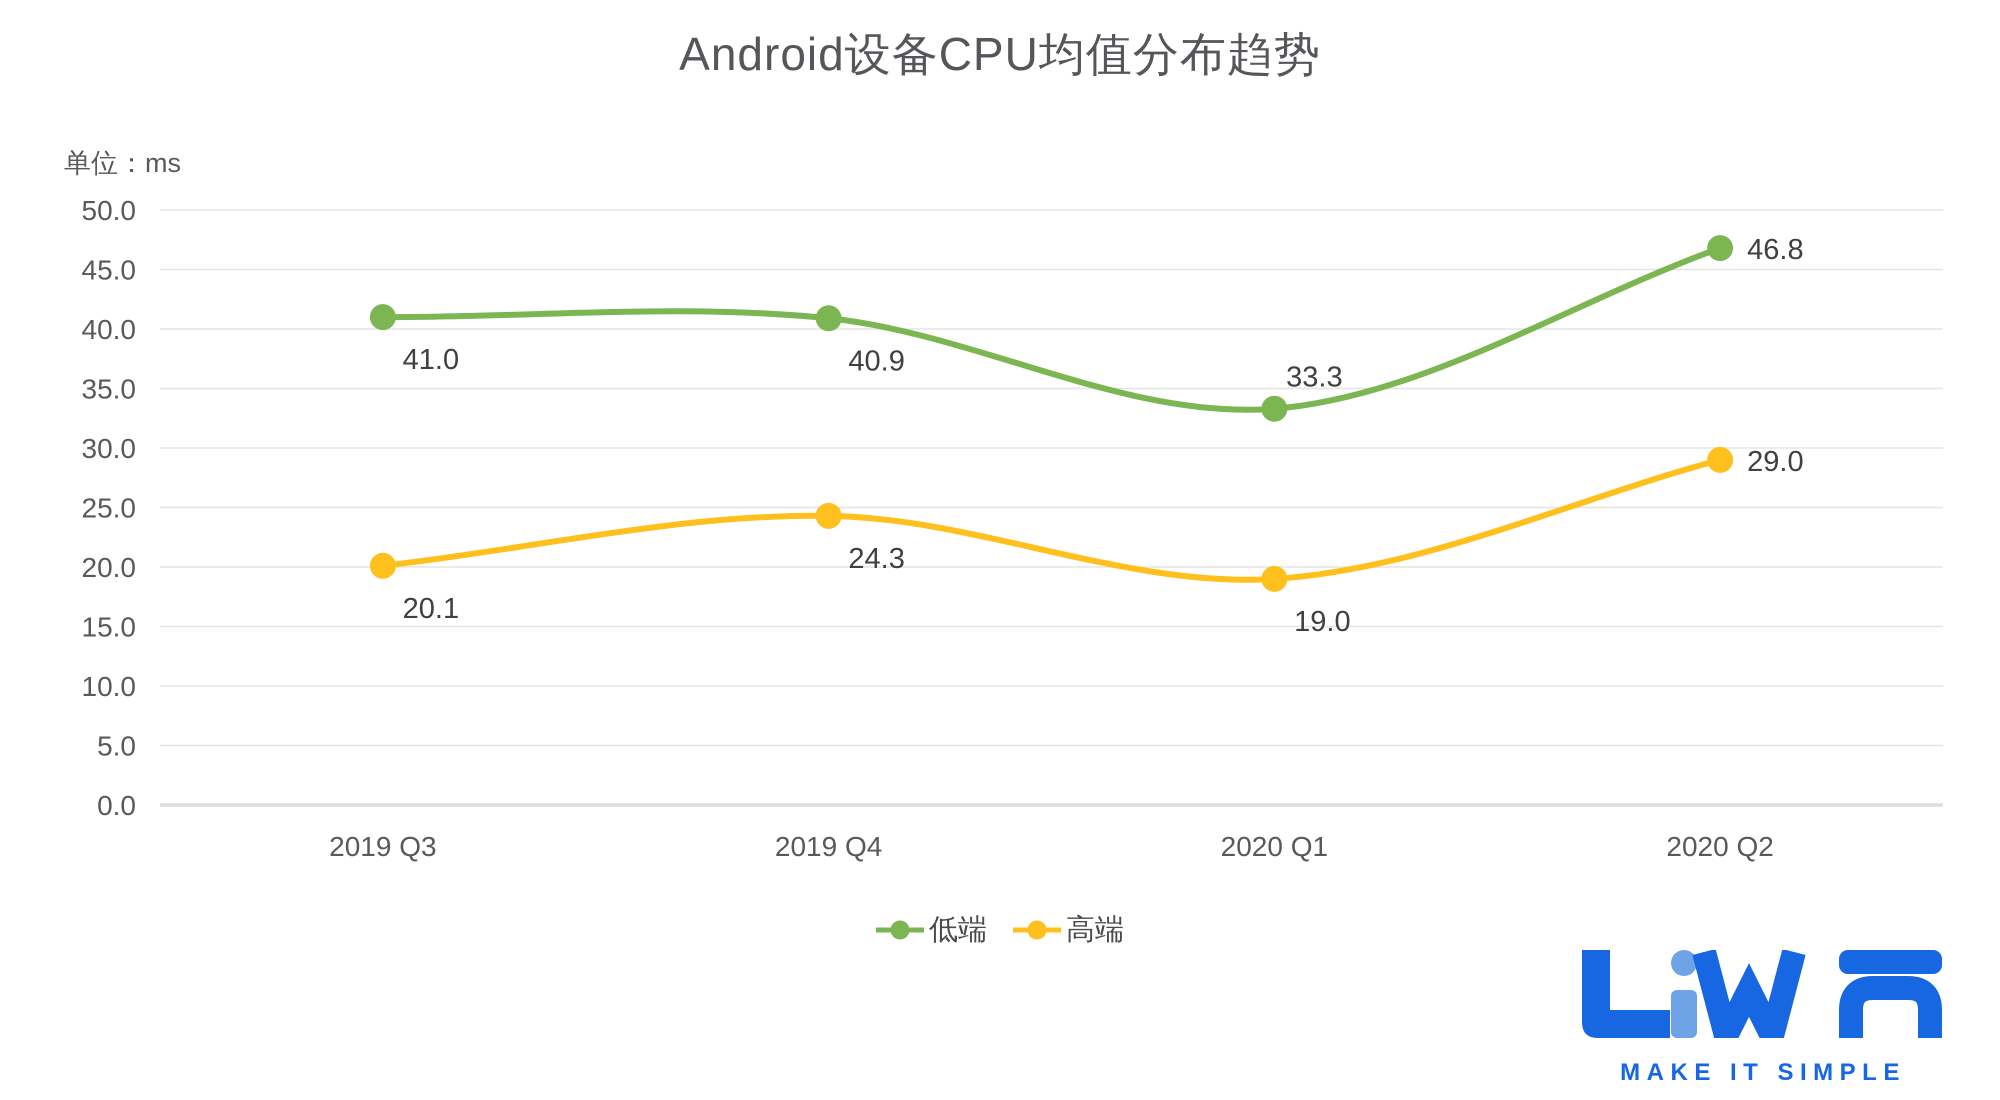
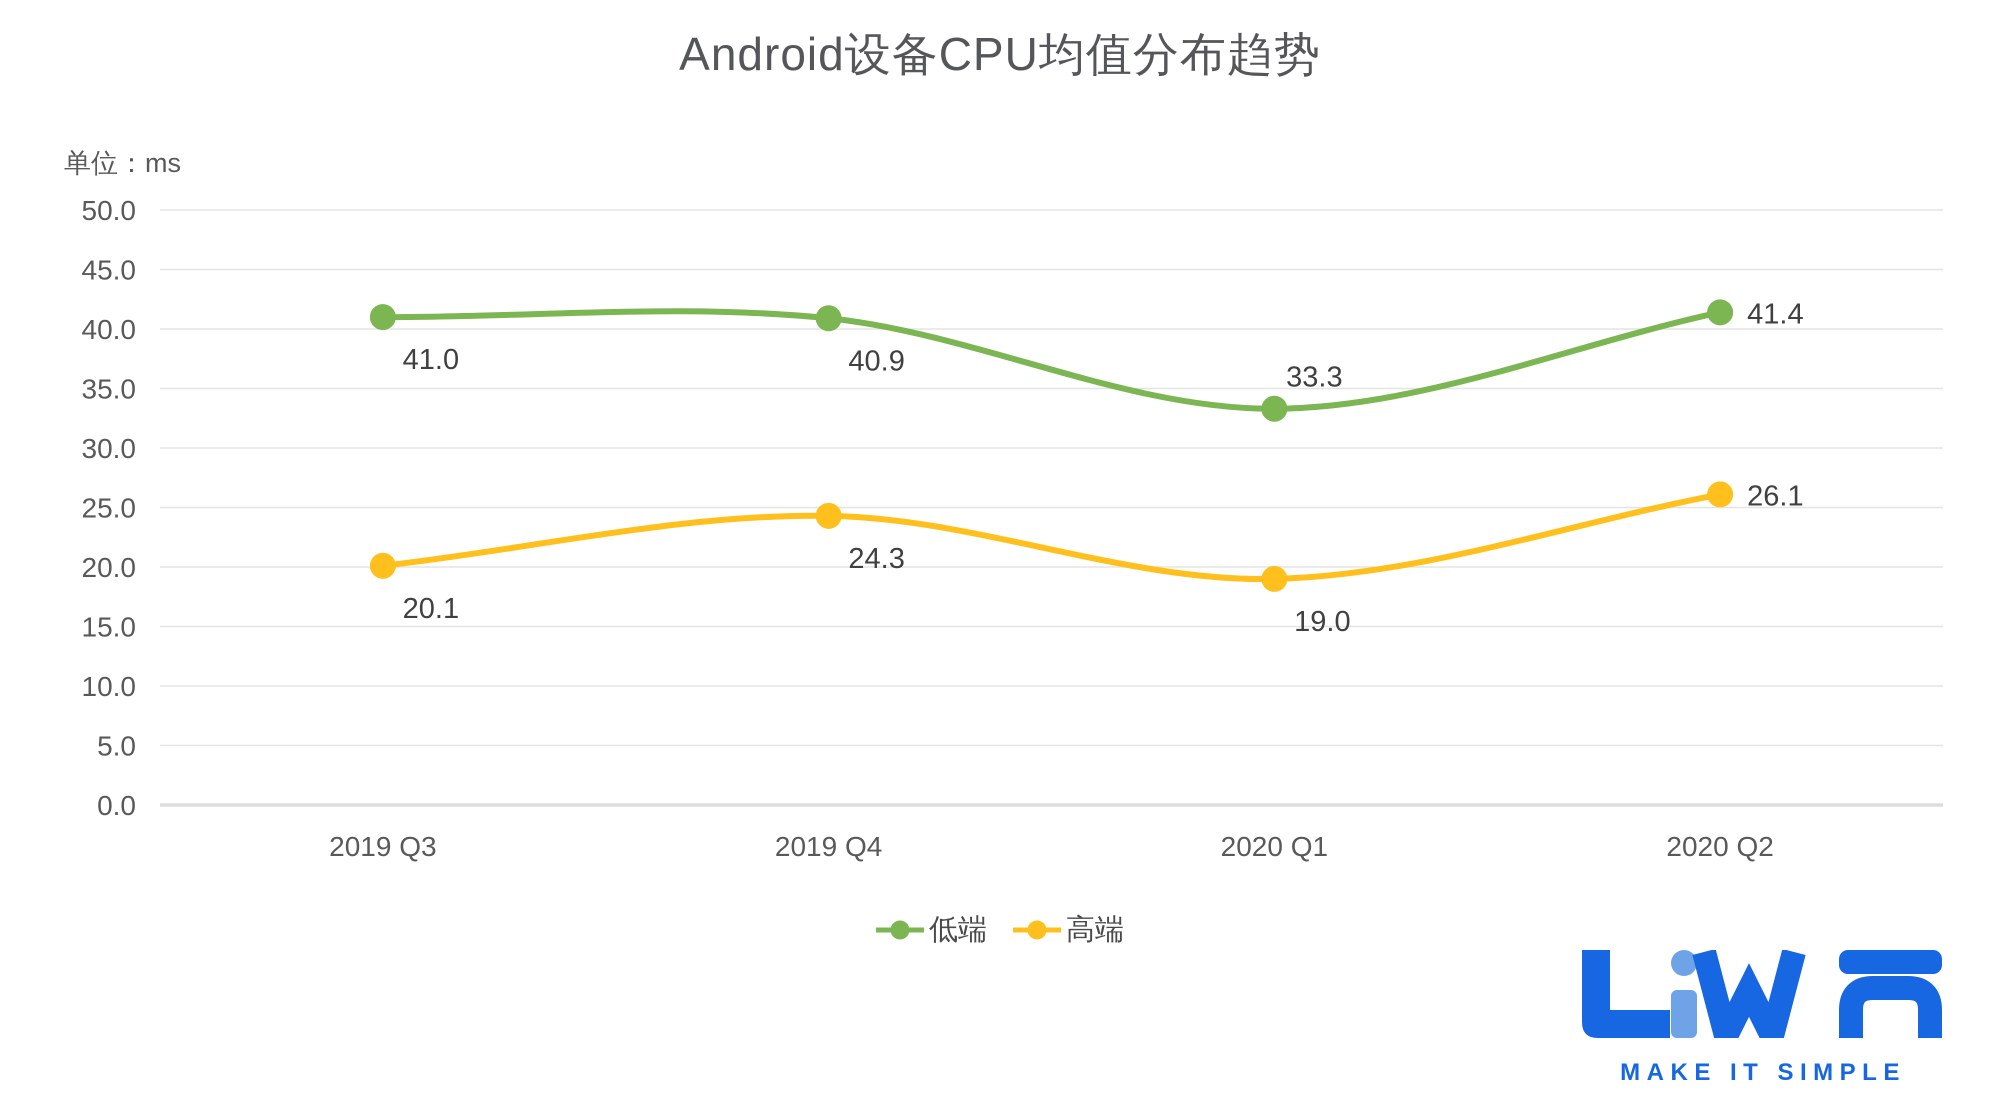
低端/2020 Q2: 46.8 -> 41.4
高端/2020 Q2: 29.0 -> 26.1
